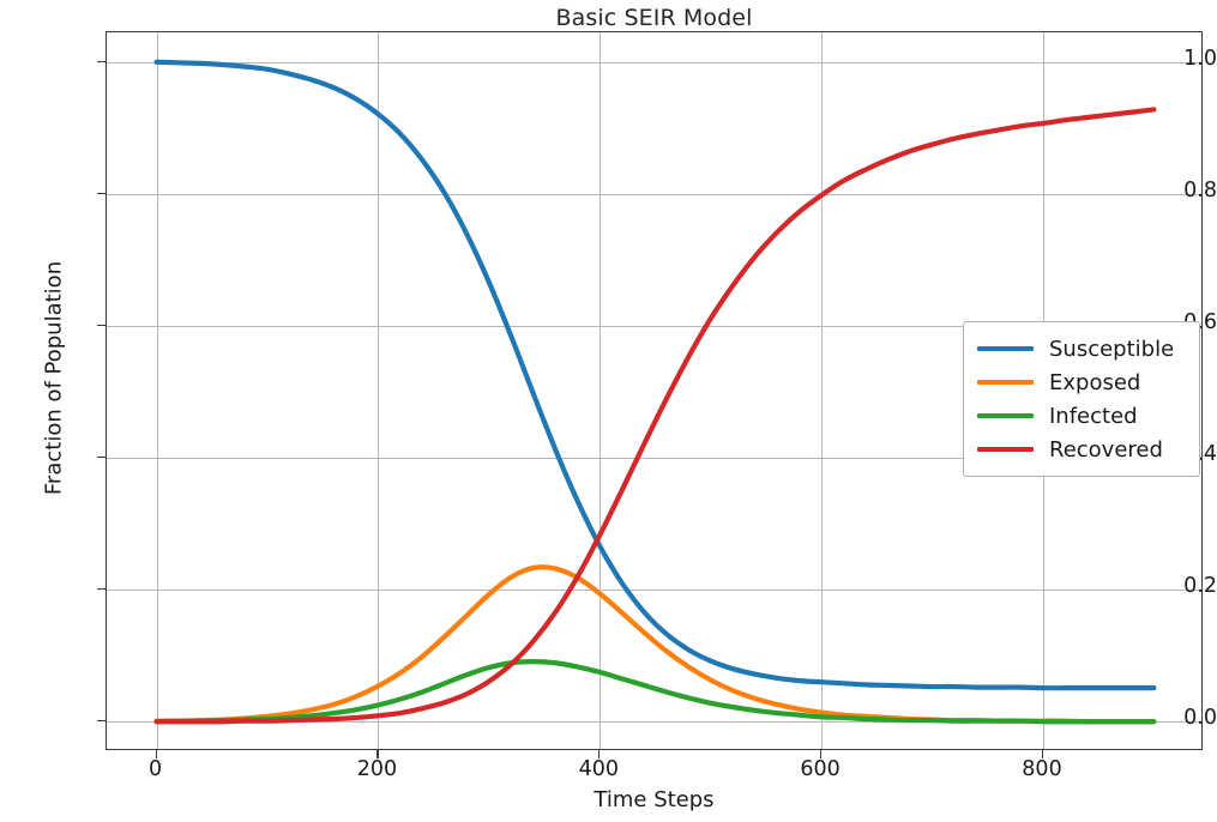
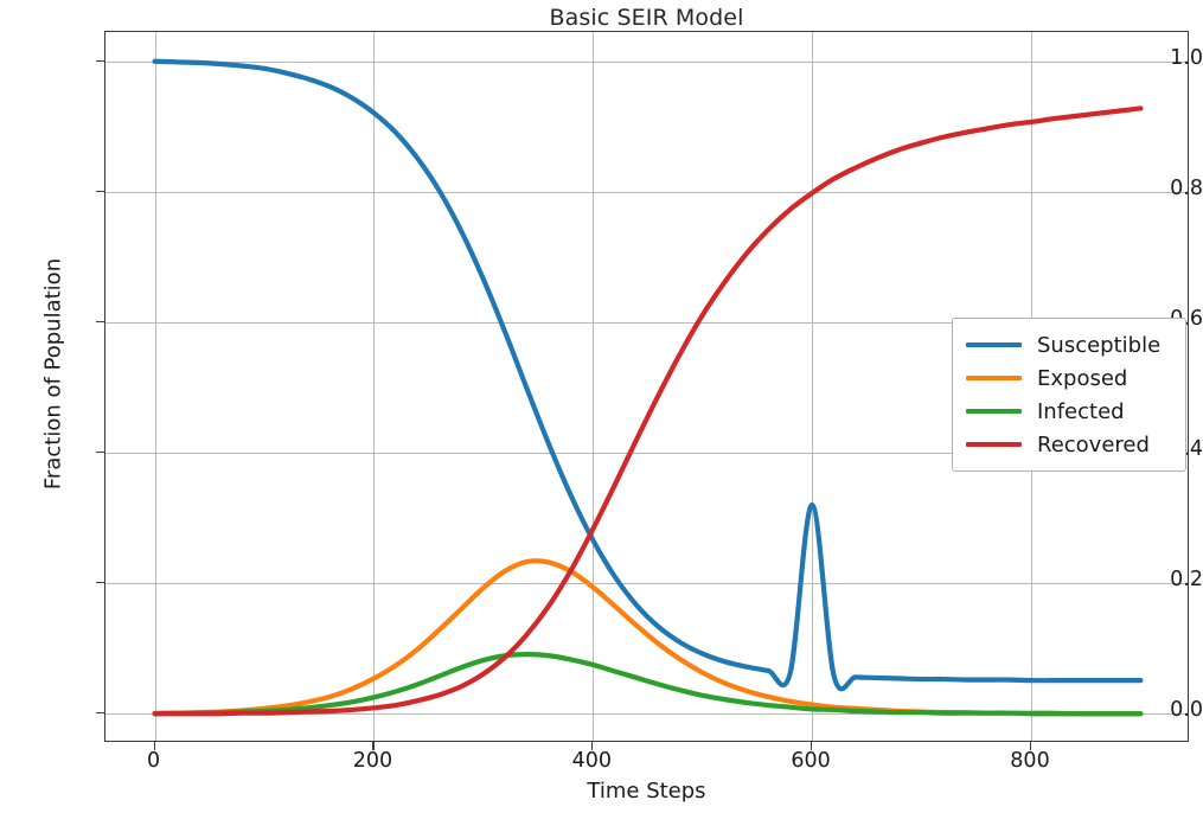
Susceptible/600: 0.06 -> 0.32
